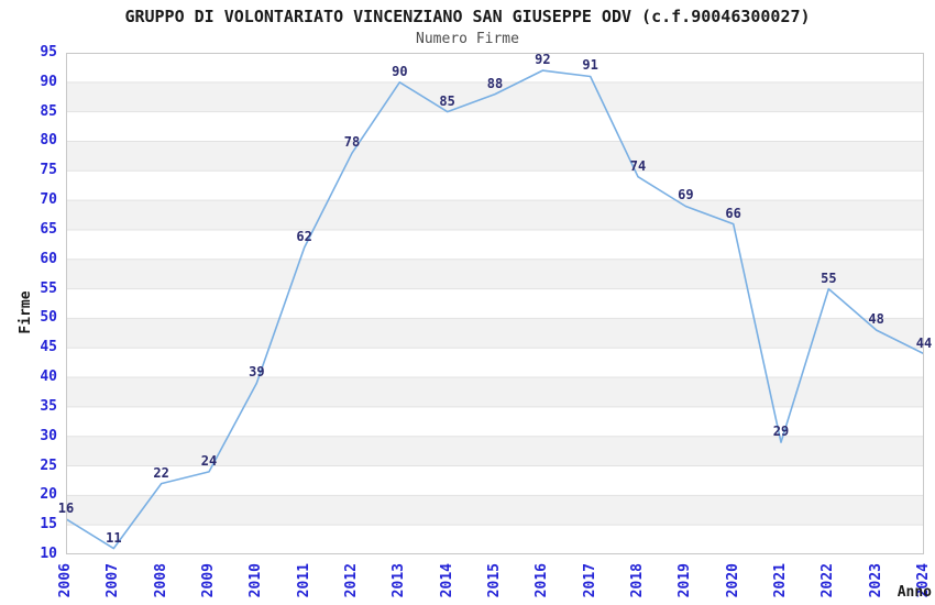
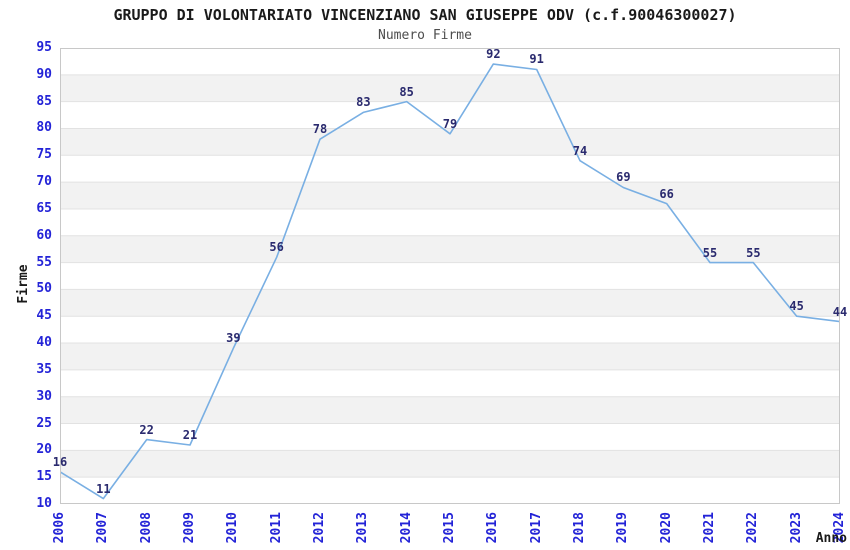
2009: 24 -> 21
2011: 62 -> 56
2013: 90 -> 83
2015: 88 -> 79
2021: 29 -> 55
2023: 48 -> 45
